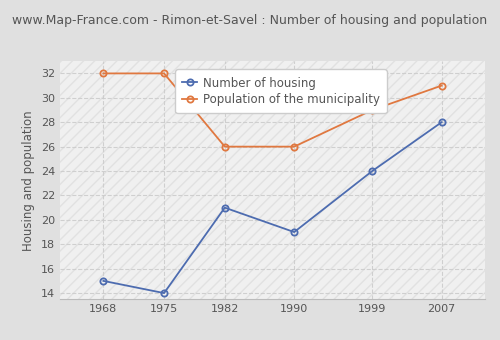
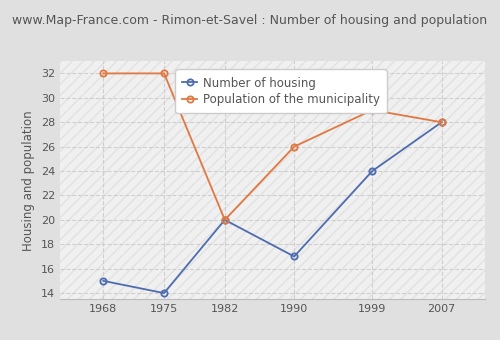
Number of housing/1982: 21 -> 20
Population of the municipality/1982: 26 -> 20
Number of housing/1990: 19 -> 17
Population of the municipality/2007: 31 -> 28
